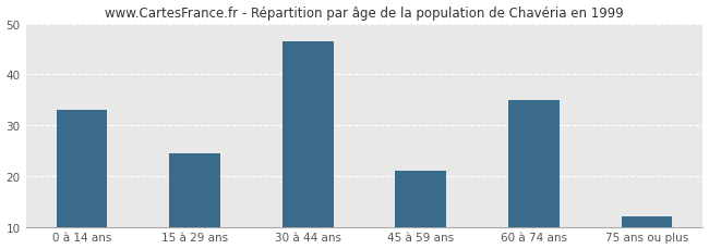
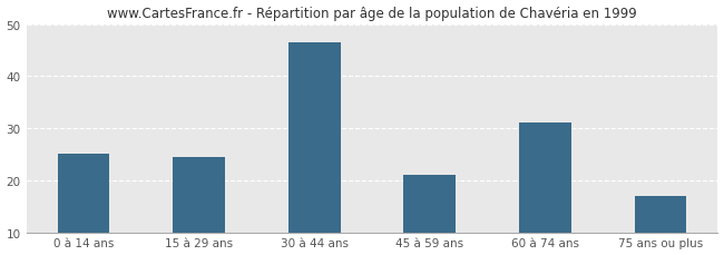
0 à 14 ans: 33.0 -> 25.0
60 à 74 ans: 35.0 -> 31.0
75 ans ou plus: 12.0 -> 17.0
